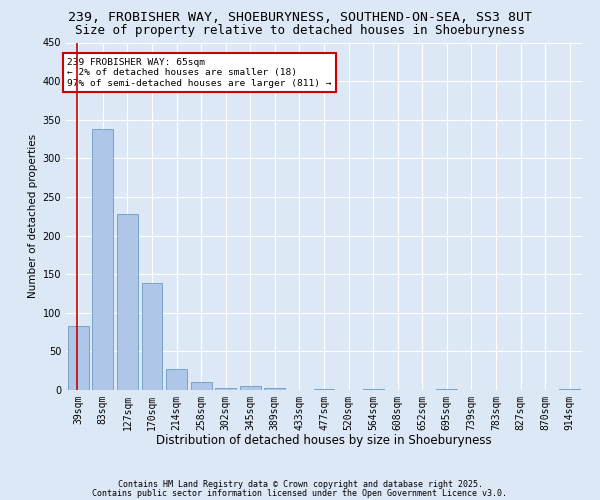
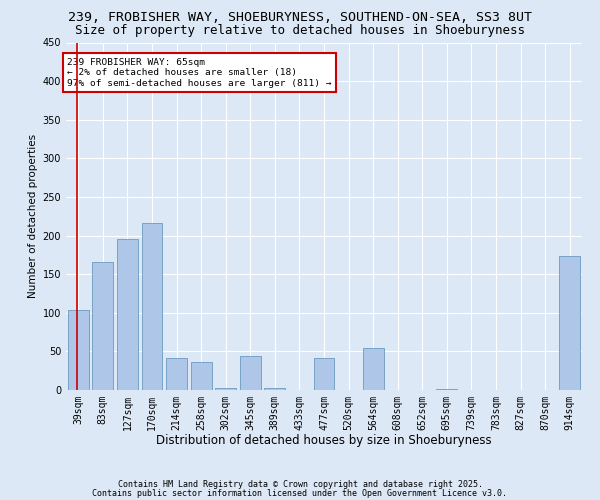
39sqm: 83 -> 104
83sqm: 338 -> 166
127sqm: 228 -> 196
170sqm: 138 -> 216
214sqm: 27 -> 42
258sqm: 10 -> 36
345sqm: 5 -> 44
477sqm: 1 -> 42
564sqm: 1 -> 54
914sqm: 1 -> 174
